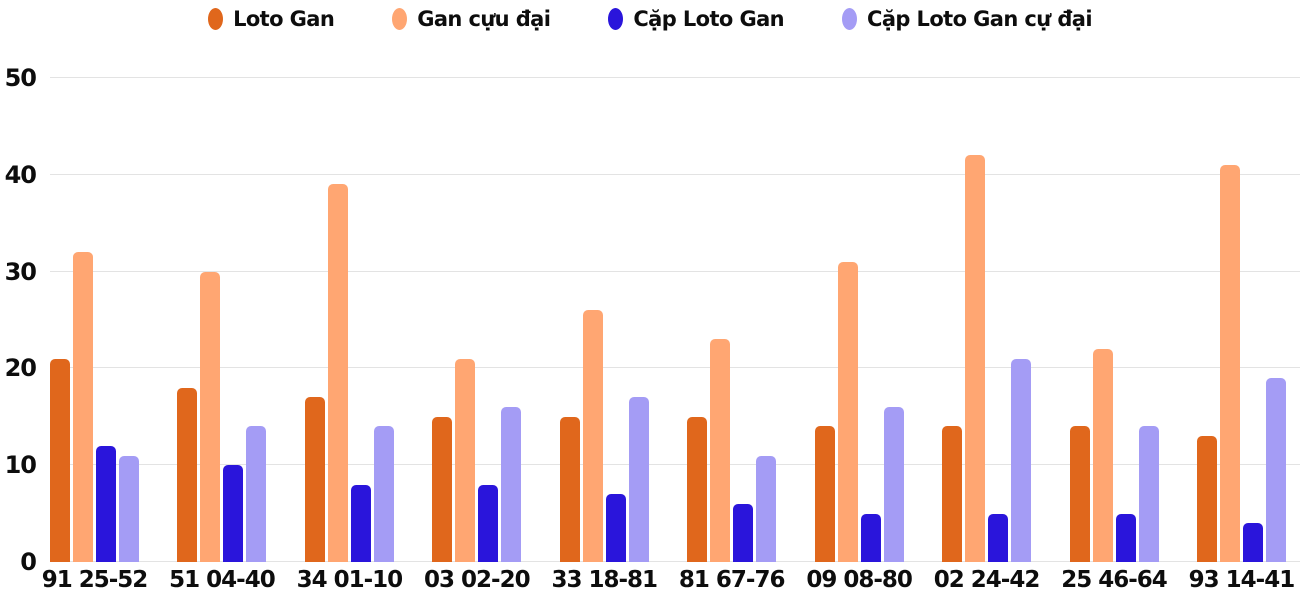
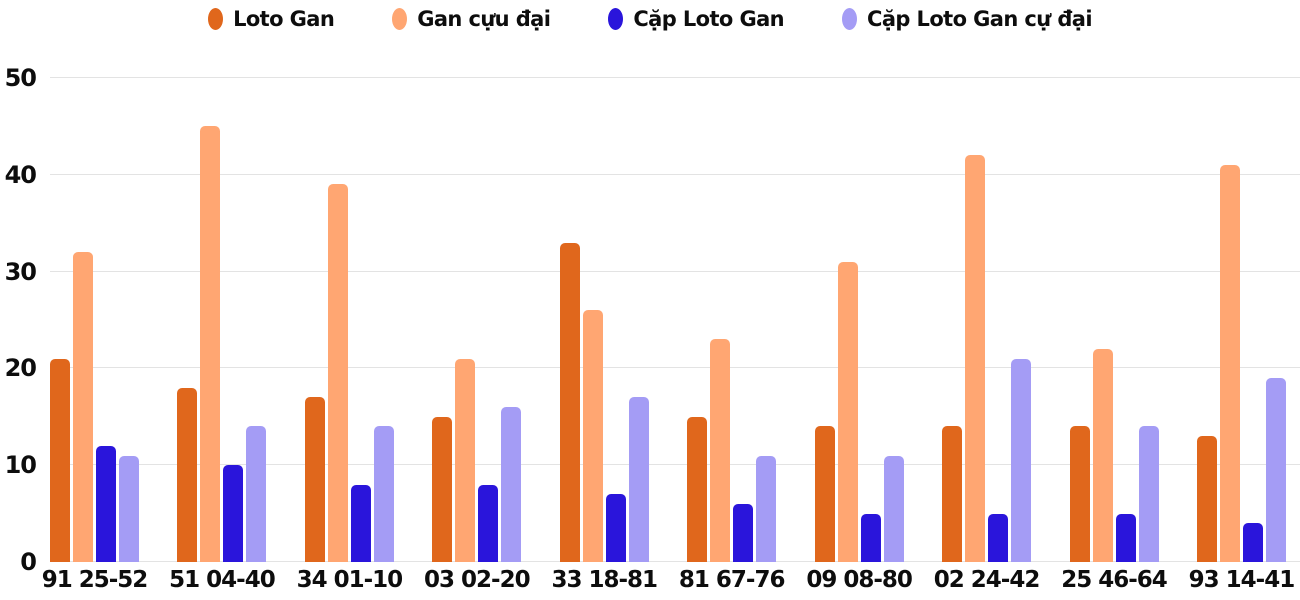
Gan cựu đại/51 04-40: 30 -> 45
Loto Gan/33 18-81: 15 -> 33
Cặp Loto Gan cự đại/09 08-80: 16 -> 11
